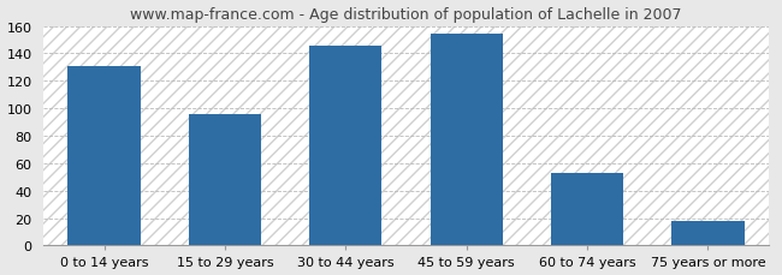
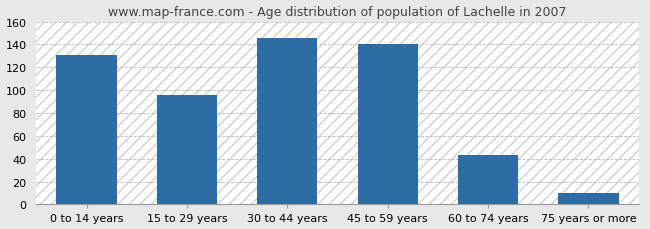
45 to 59 years: 154 -> 140
60 to 74 years: 53 -> 43
75 years or more: 18 -> 10
